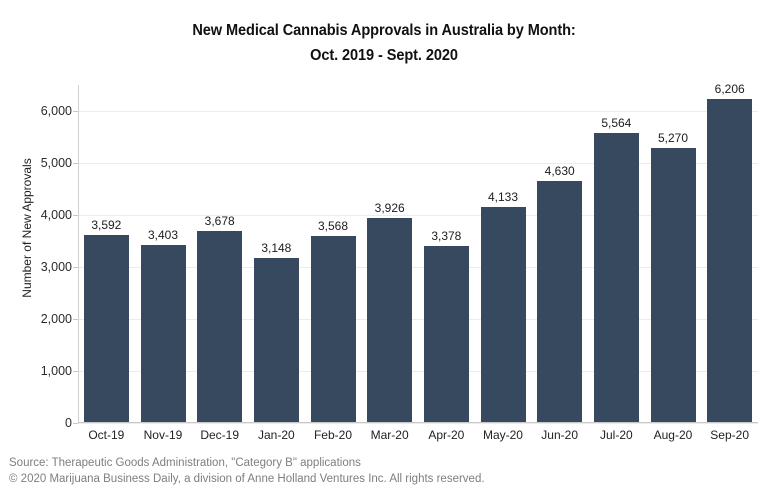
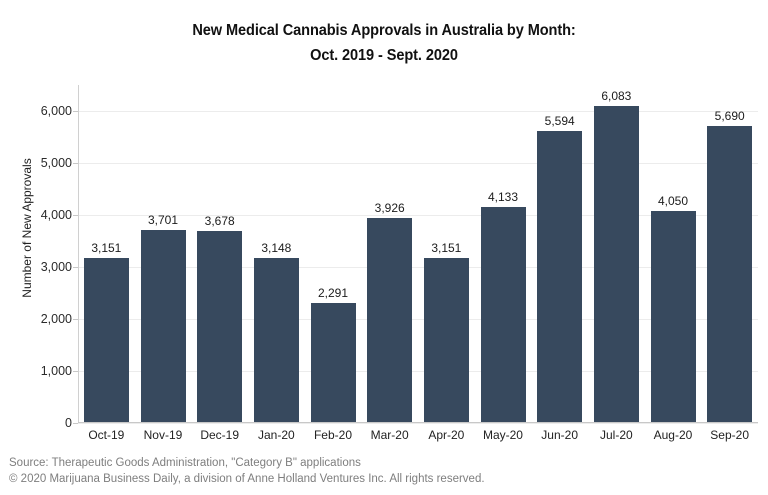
Oct-19: 3,592 -> 3,151
Nov-19: 3,403 -> 3,701
Feb-20: 3,568 -> 2,291
Apr-20: 3,378 -> 3,151
Jun-20: 4,630 -> 5,594
Jul-20: 5,564 -> 6,083
Aug-20: 5,270 -> 4,050
Sep-20: 6,206 -> 5,690
